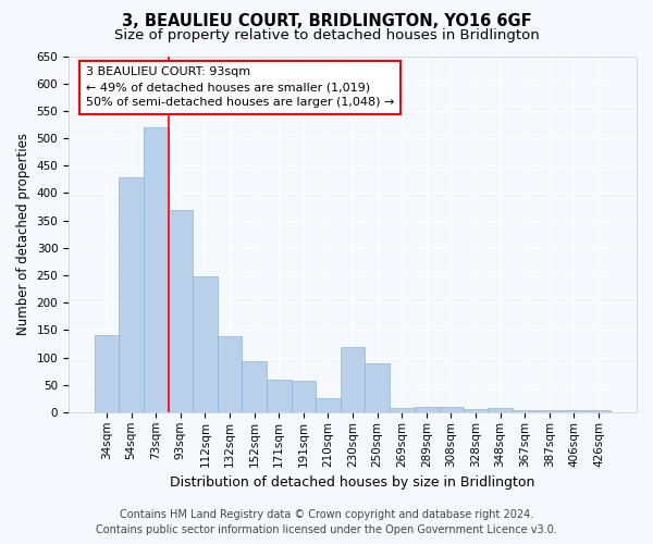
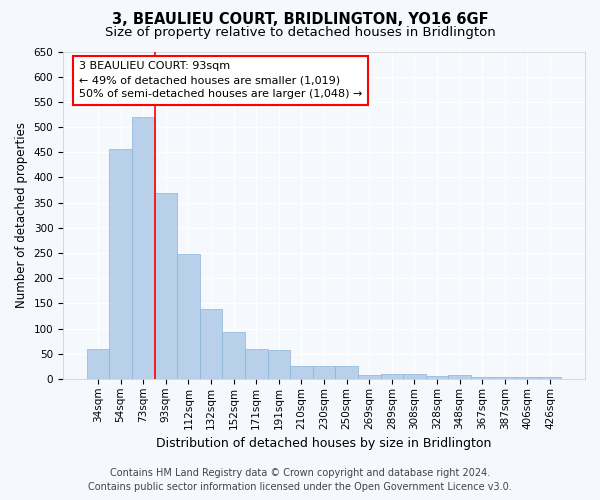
34sqm: 140 -> 60
54sqm: 428 -> 457
230sqm: 118 -> 25
250sqm: 90 -> 25
